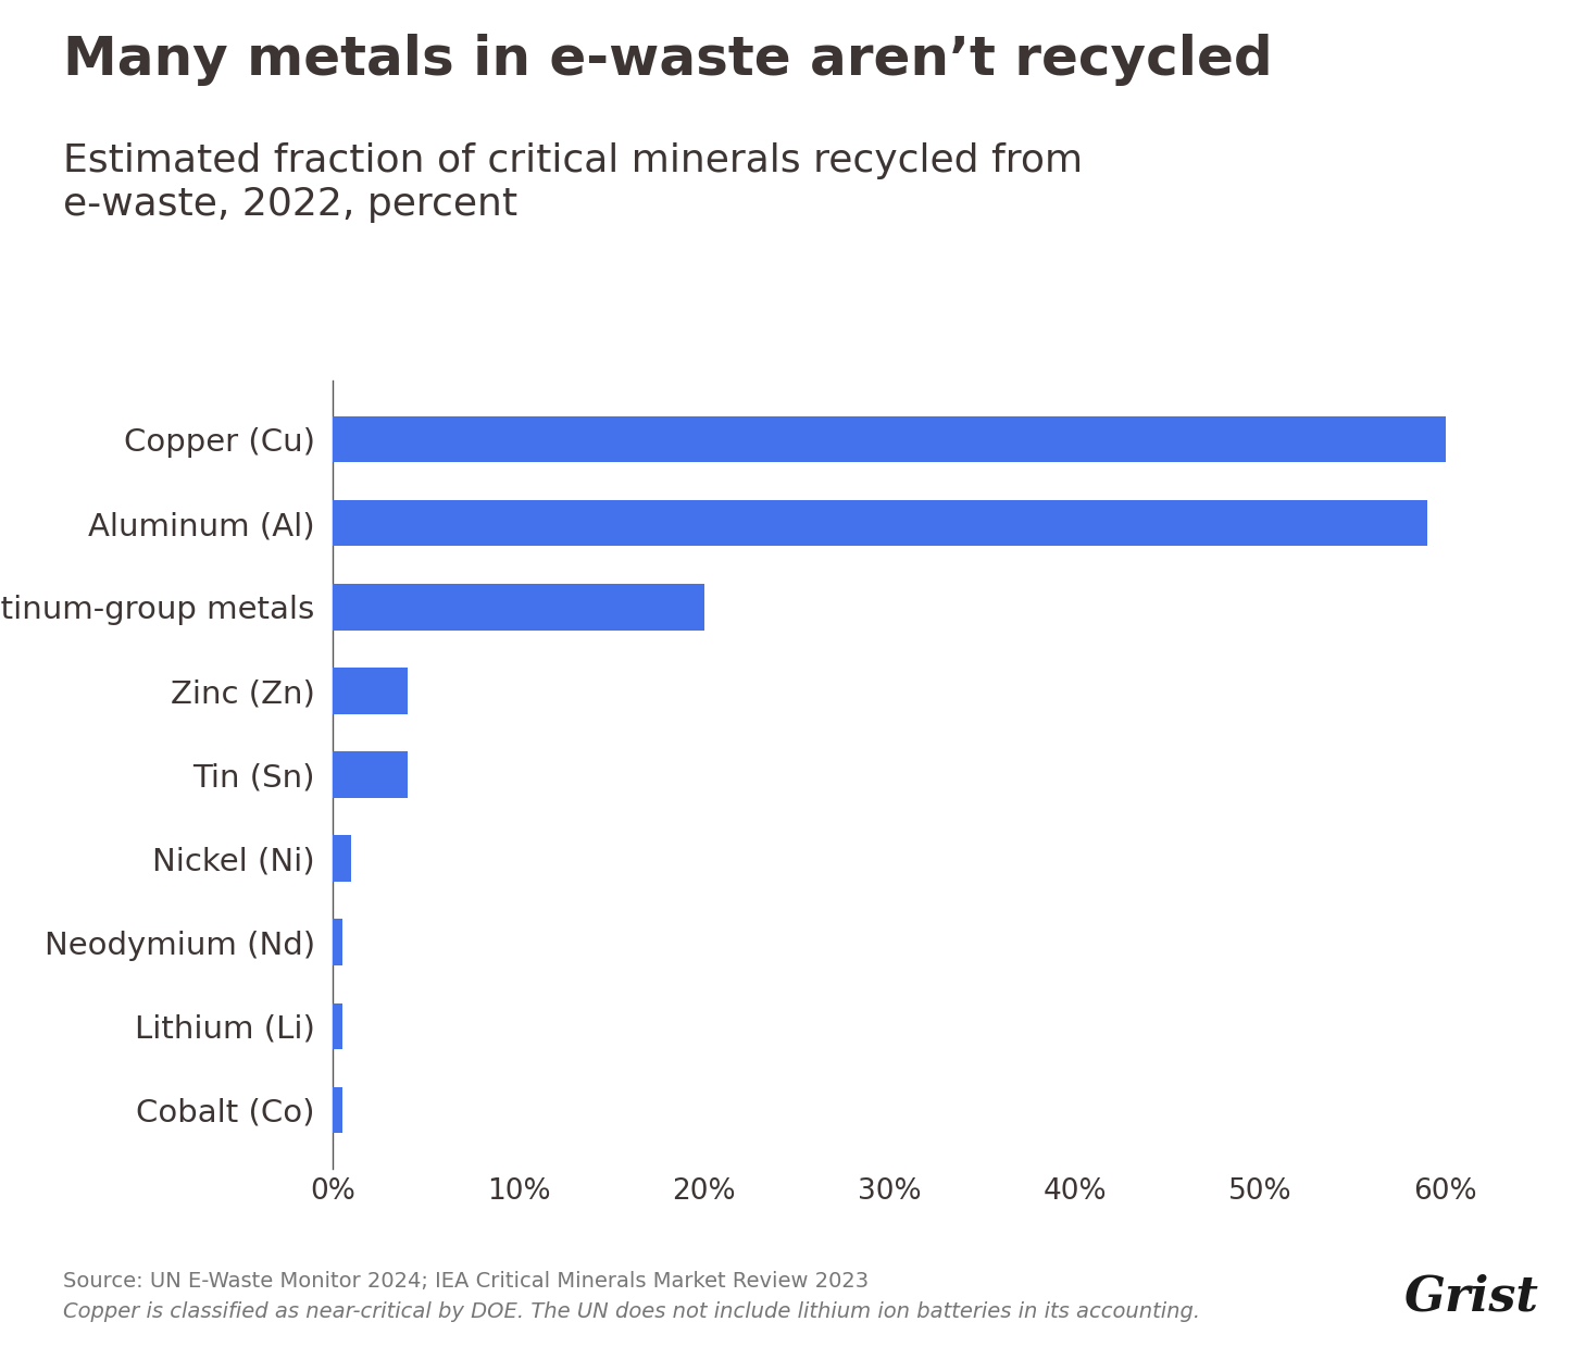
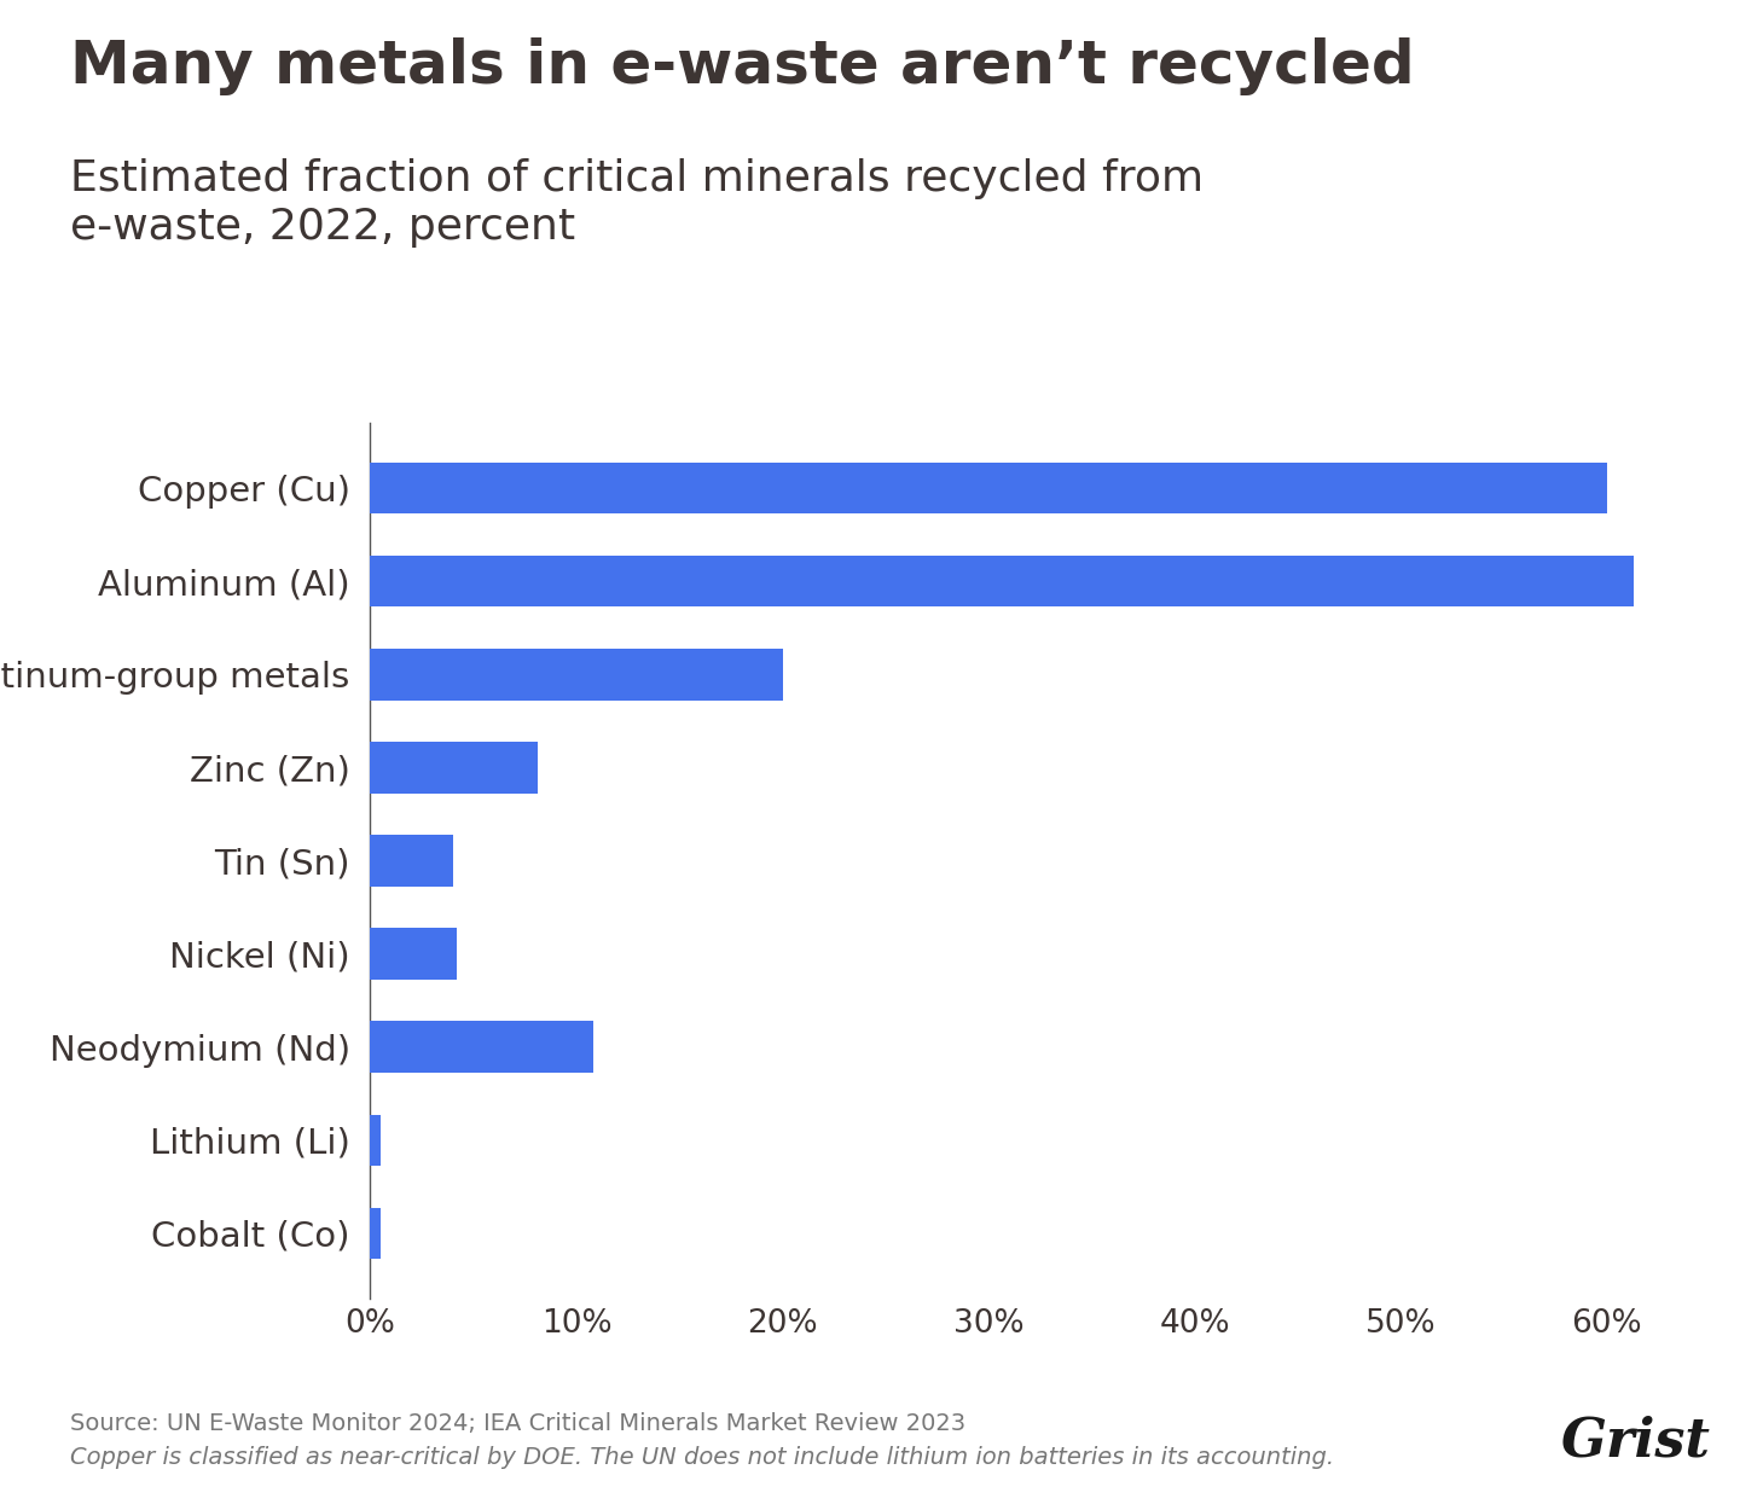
Aluminum (Al): 59.0% -> 61.3%
Zinc (Zn): 4.0% -> 8.1%
Nickel (Ni): 1.0% -> 4.2%
Neodymium (Nd): 0.5% -> 10.8%
